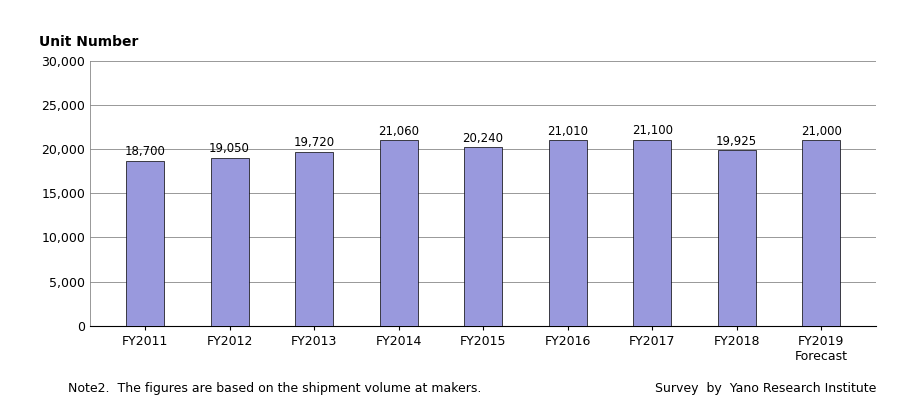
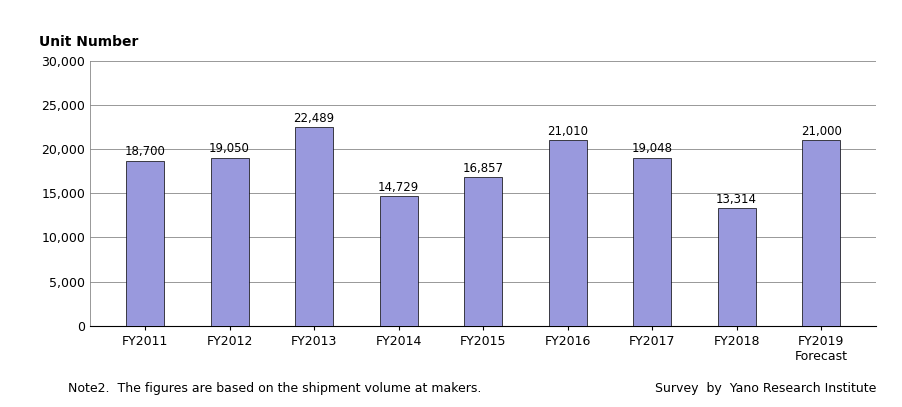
FY2013: 19,720 -> 22,489
FY2014: 21,060 -> 14,729
FY2015: 20,240 -> 16,857
FY2017: 21,100 -> 19,048
FY2018: 19,925 -> 13,314
